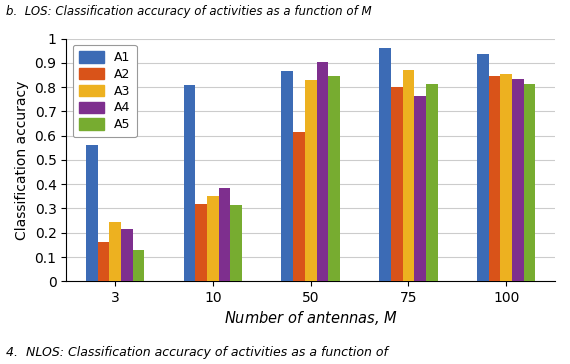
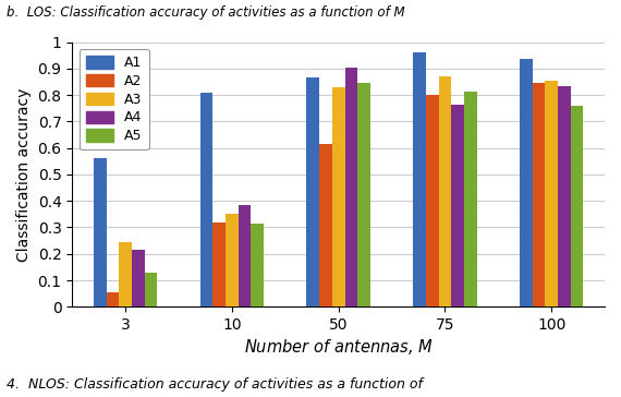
A2/3: 0.160 -> 0.055
A5/100: 0.815 -> 0.760
